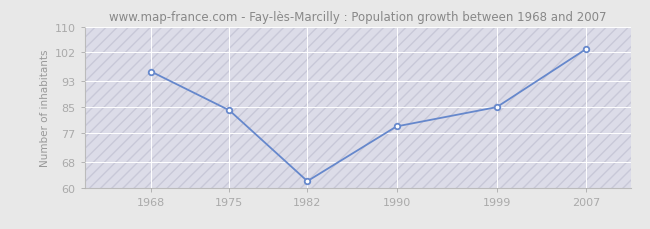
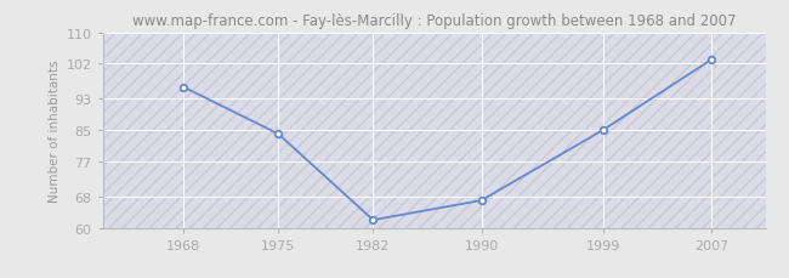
1990: 79 -> 67
